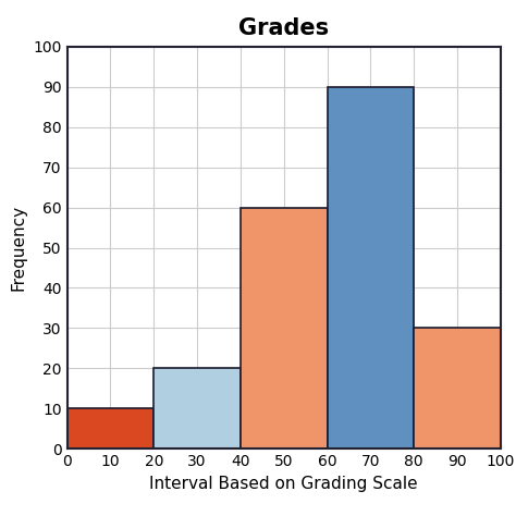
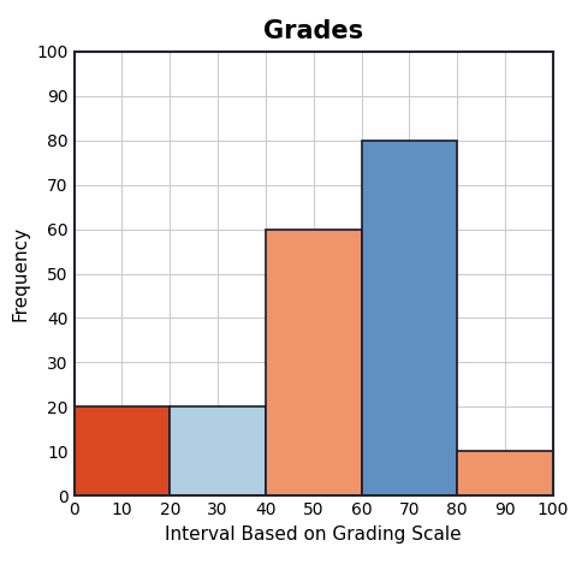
10: 10 -> 20
70: 90 -> 80
90: 30 -> 10
